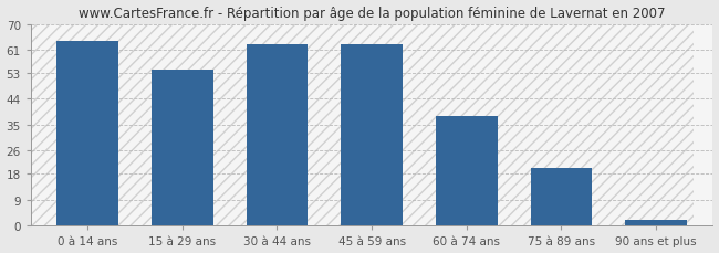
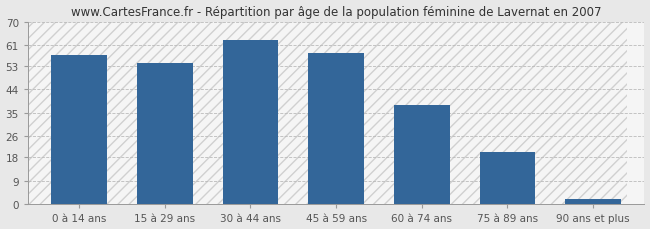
0 à 14 ans: 64 -> 57
45 à 59 ans: 63 -> 58
